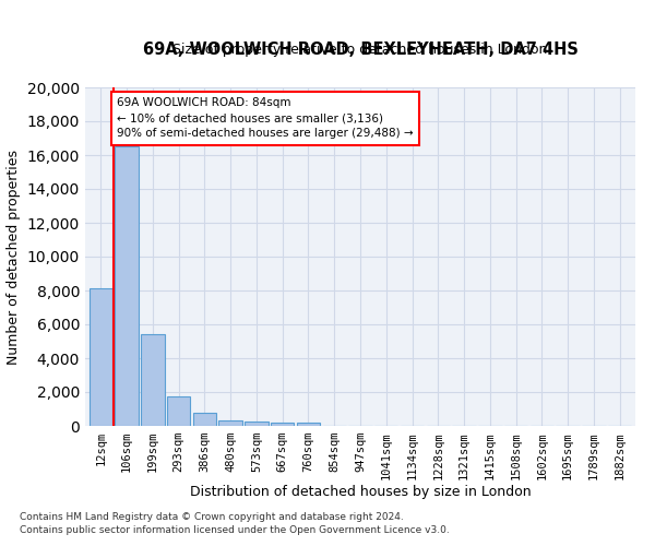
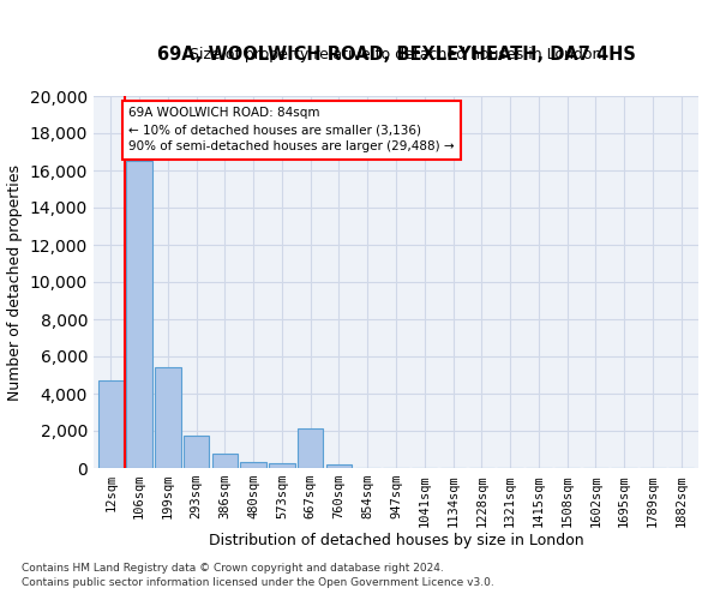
12sqm: 8,100 -> 4,700
667sqm: 200 -> 2,100
